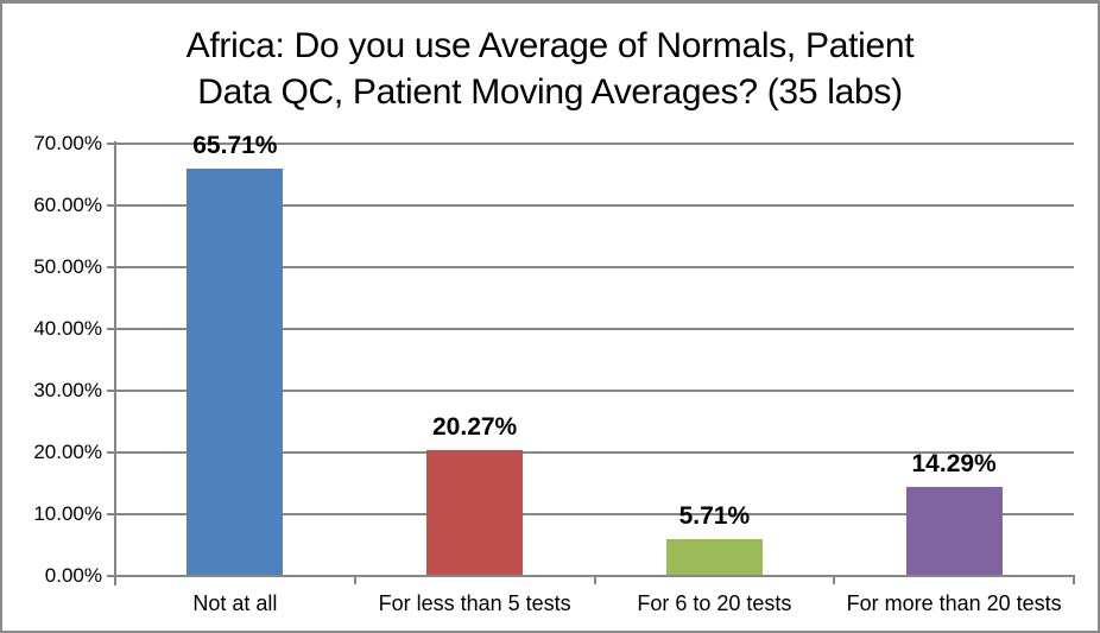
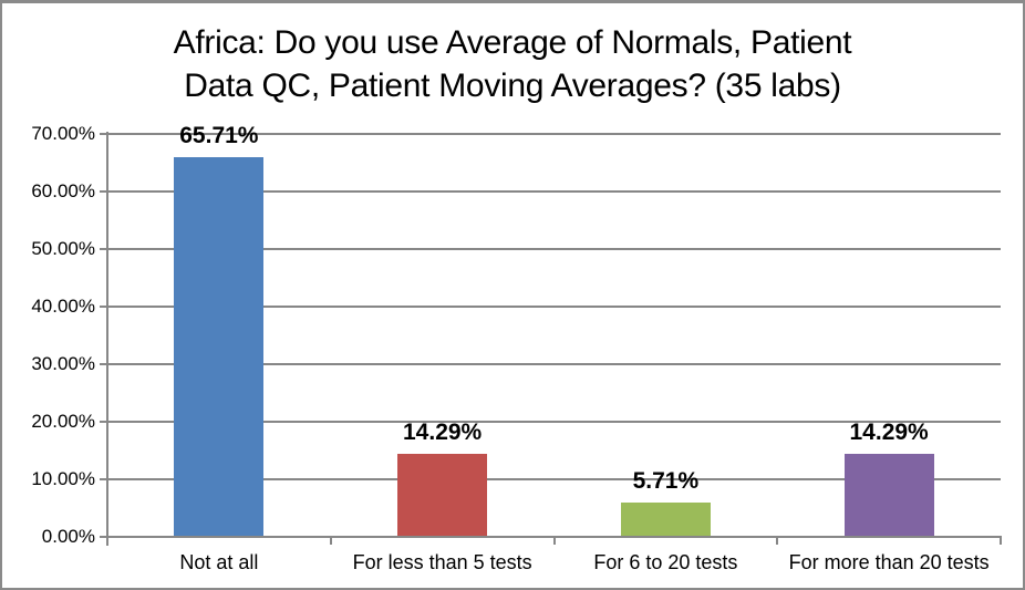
For less than 5 tests: 20.27% -> 14.29%
